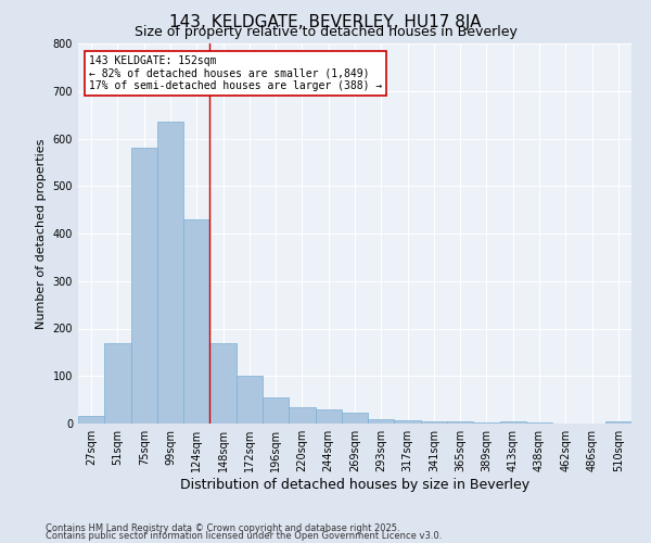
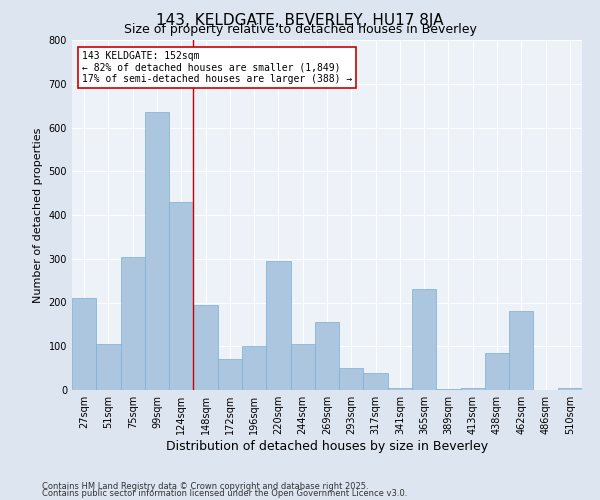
27sqm: 15 -> 210
51sqm: 170 -> 105
75sqm: 580 -> 305
148sqm: 170 -> 195
172sqm: 100 -> 70
196sqm: 55 -> 100
220sqm: 35 -> 295
244sqm: 30 -> 105
269sqm: 22 -> 155
293sqm: 10 -> 50
317sqm: 7 -> 40
365sqm: 4 -> 230
438sqm: 2 -> 85
462sqm: 1 -> 180
